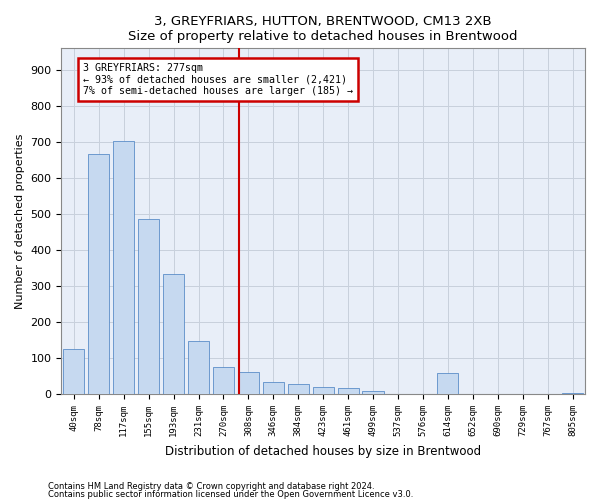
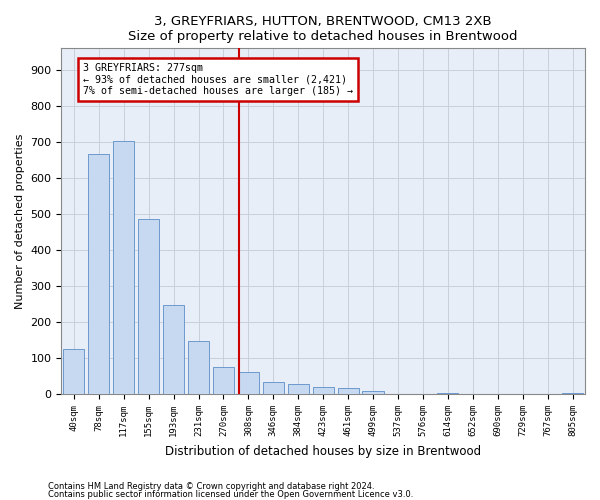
193sqm: 335 -> 248
614sqm: 60 -> 4
